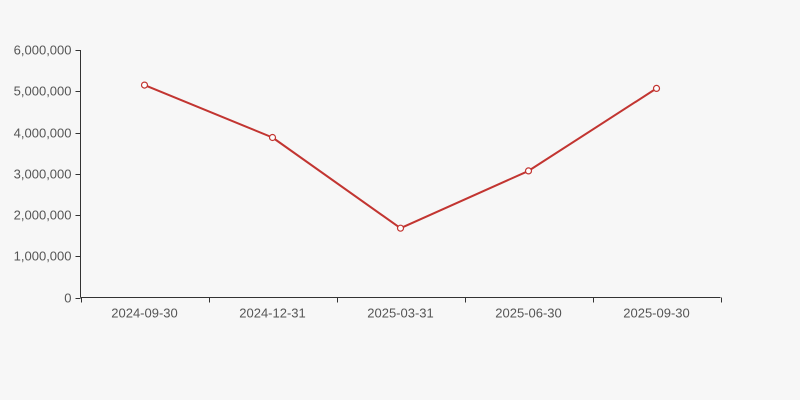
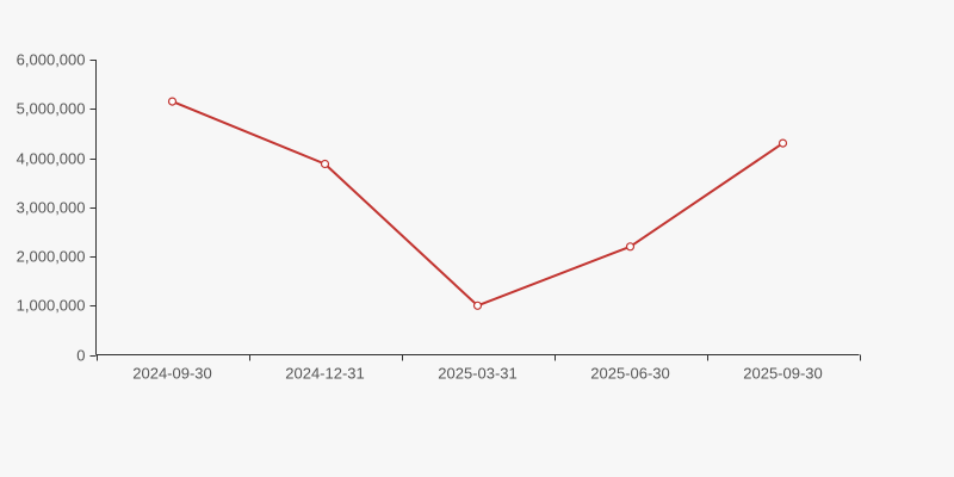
2025-03-31: 1700000 -> 1000000
2025-06-30: 3100000 -> 2200000
2025-09-30: 5100000 -> 4300000
